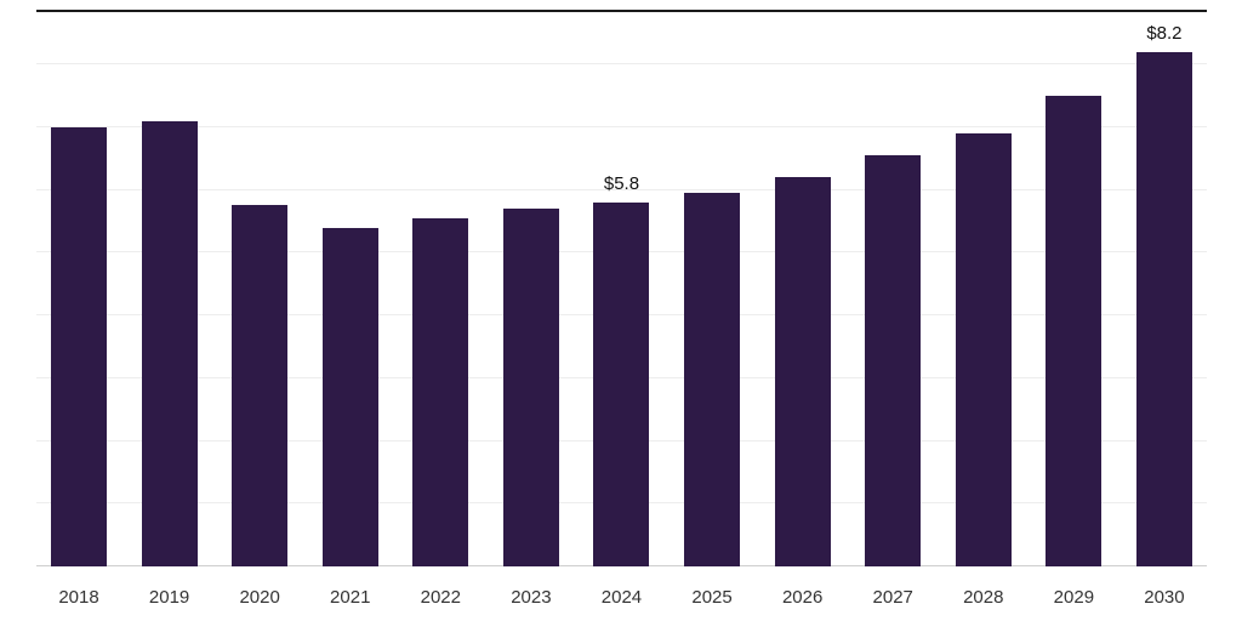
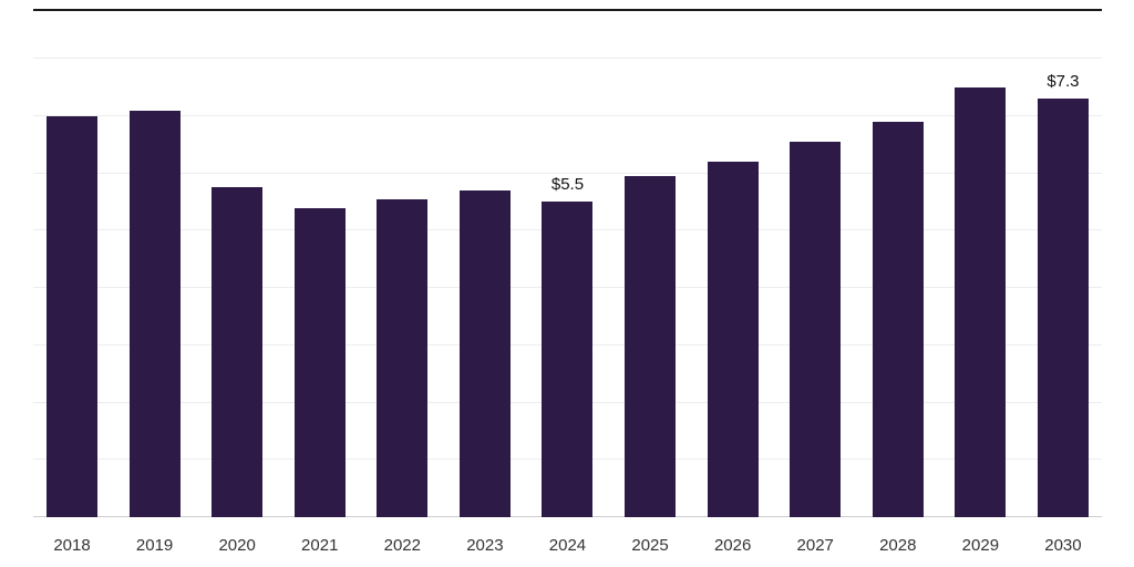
2024: $5.8 -> $5.5
2030: $8.2 -> $7.3
